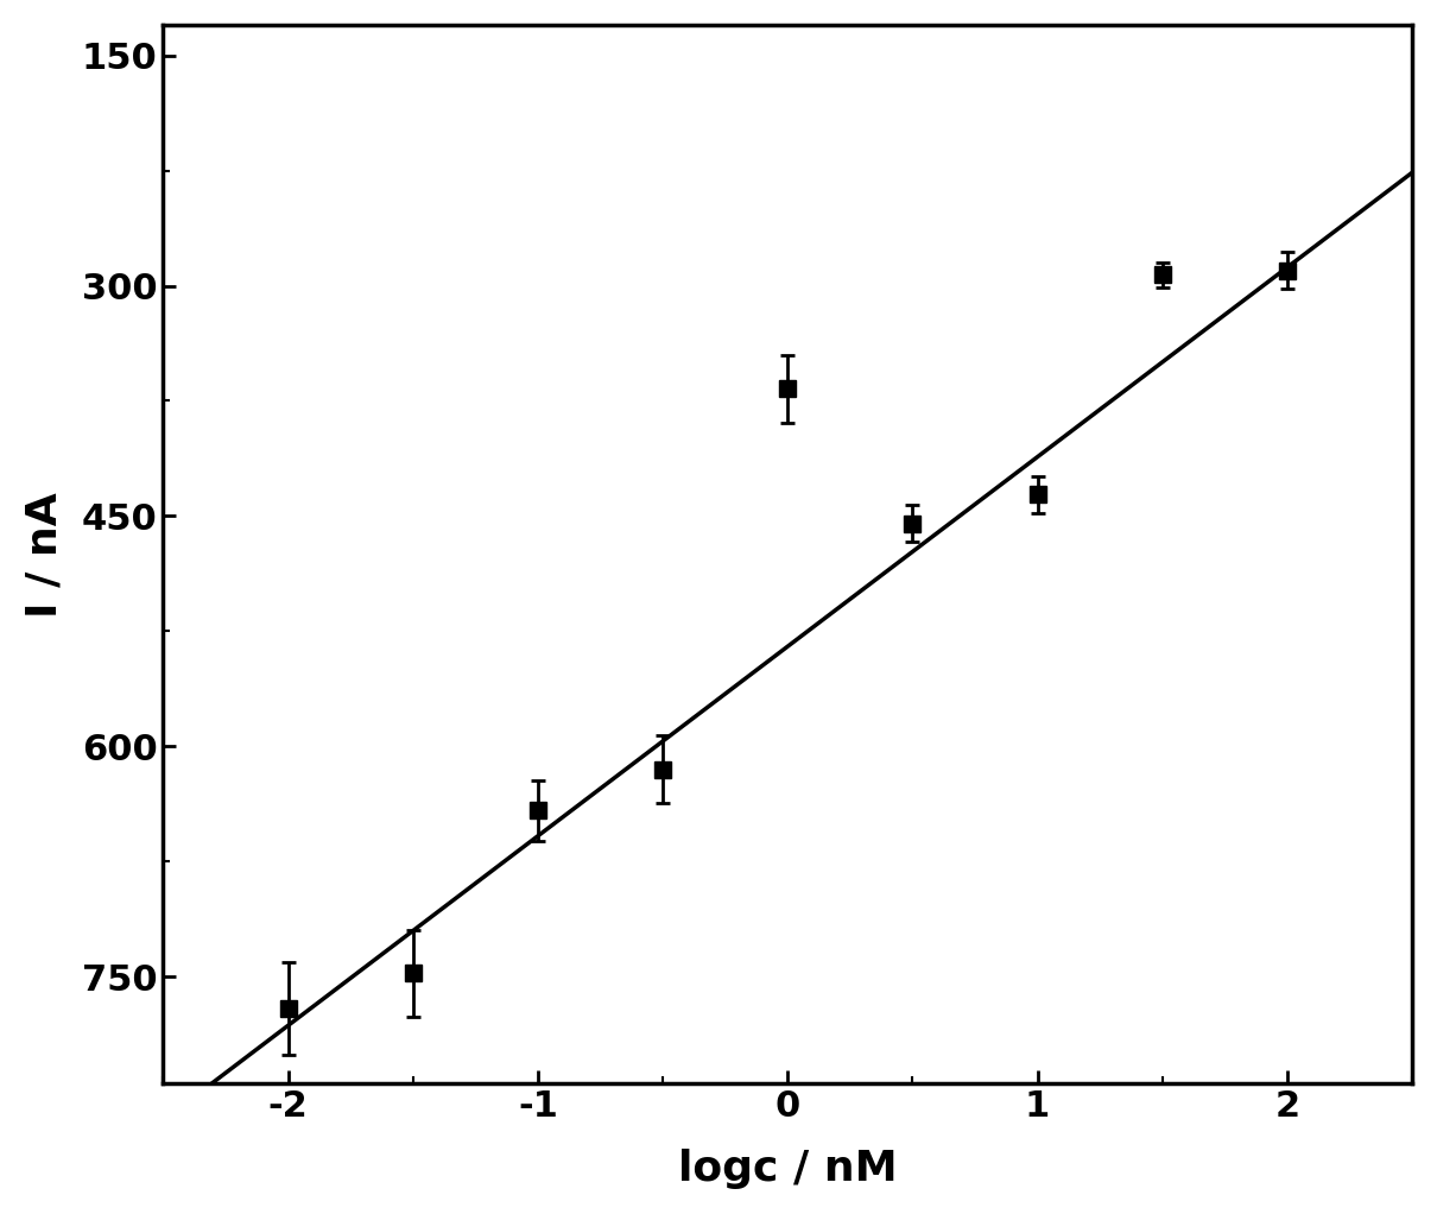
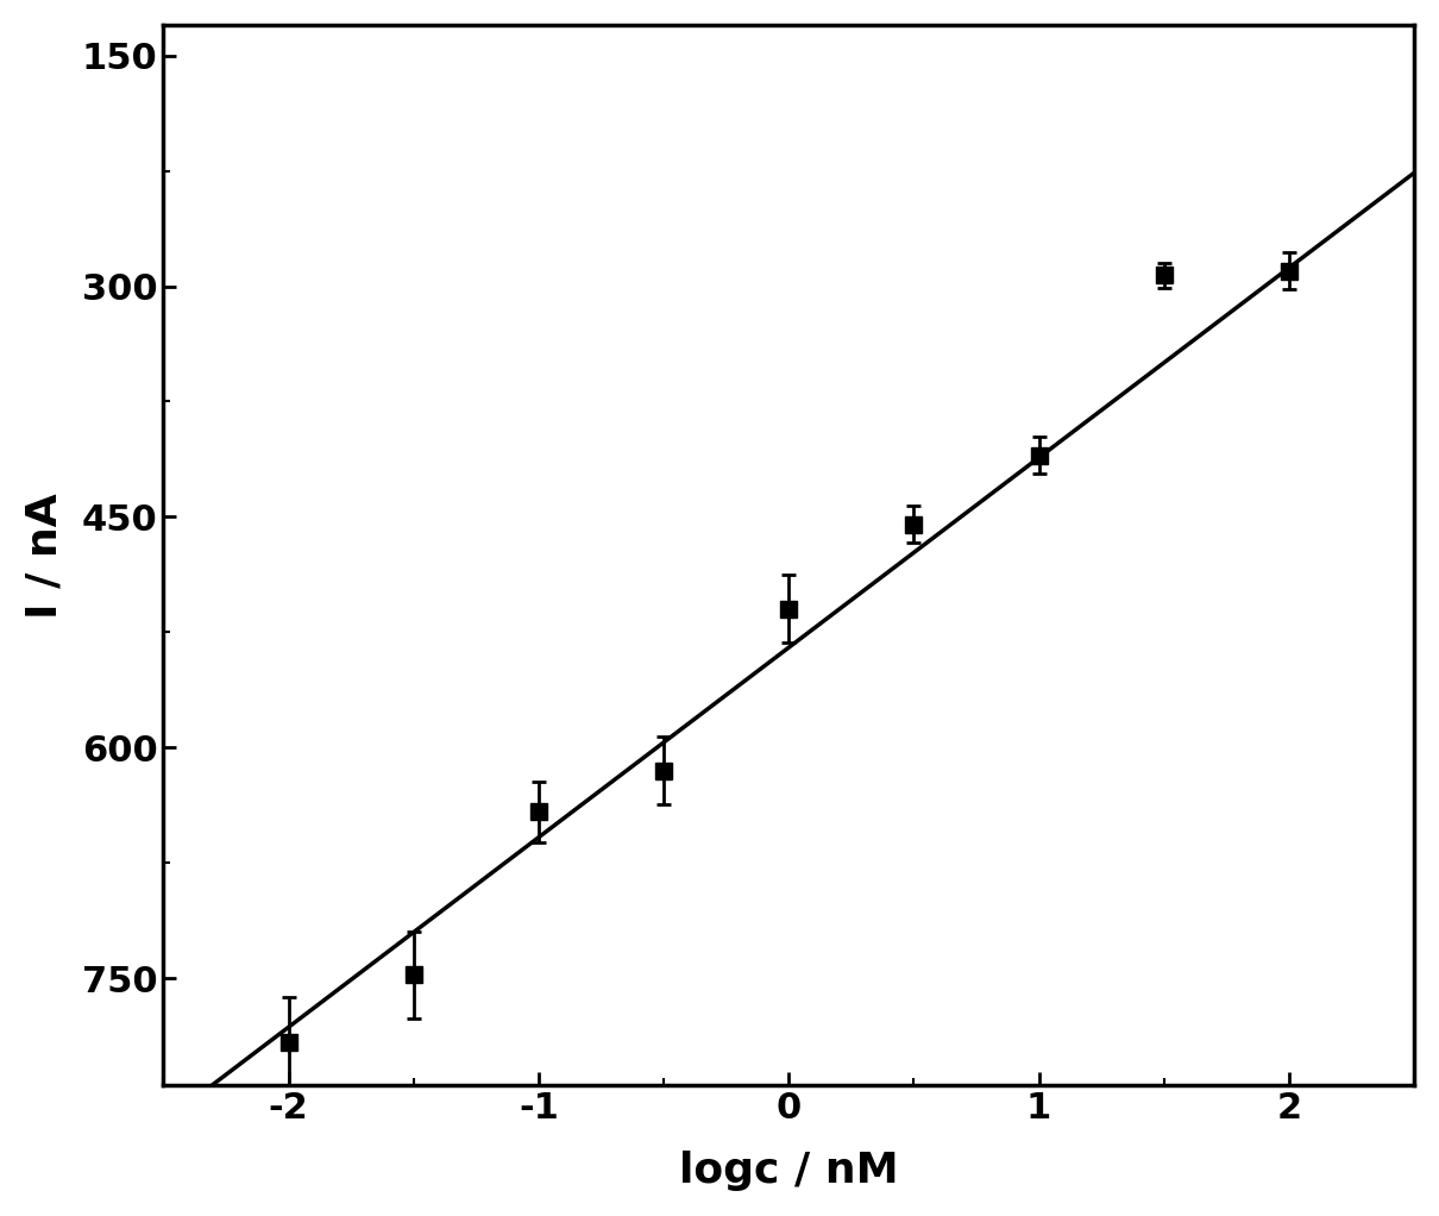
-2: 771 -> 792
0: 367 -> 510
1: 436 -> 410
